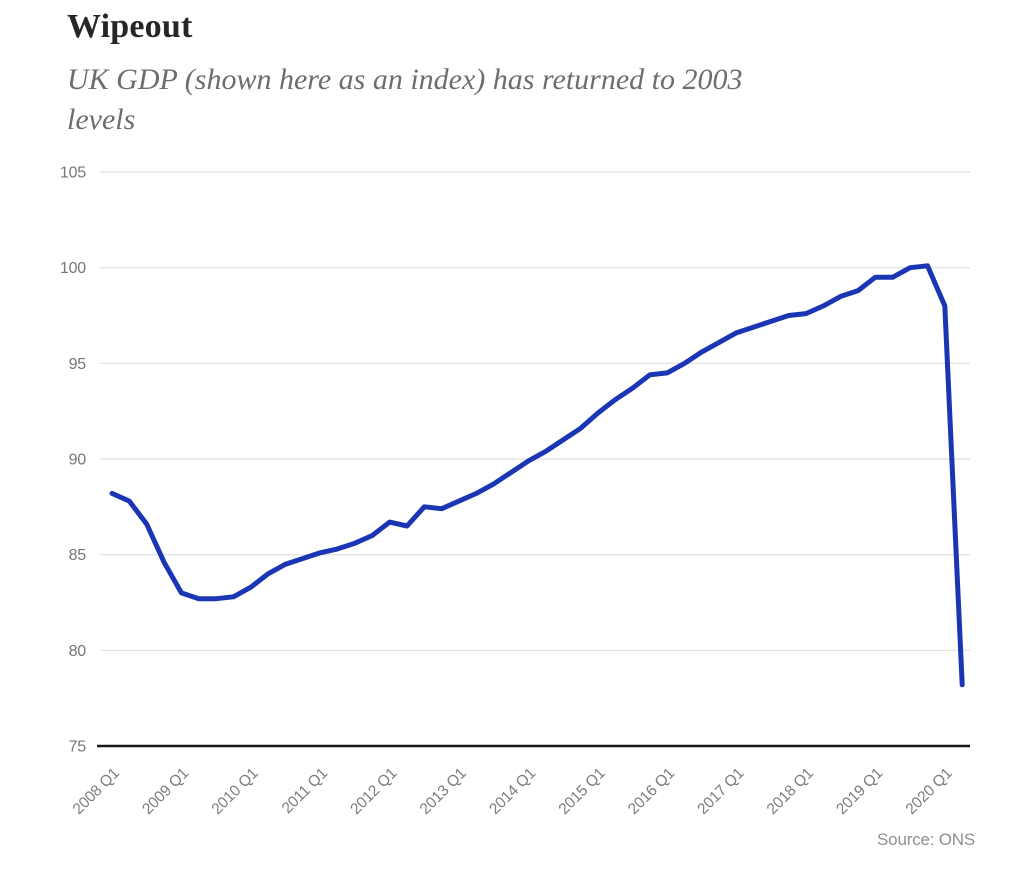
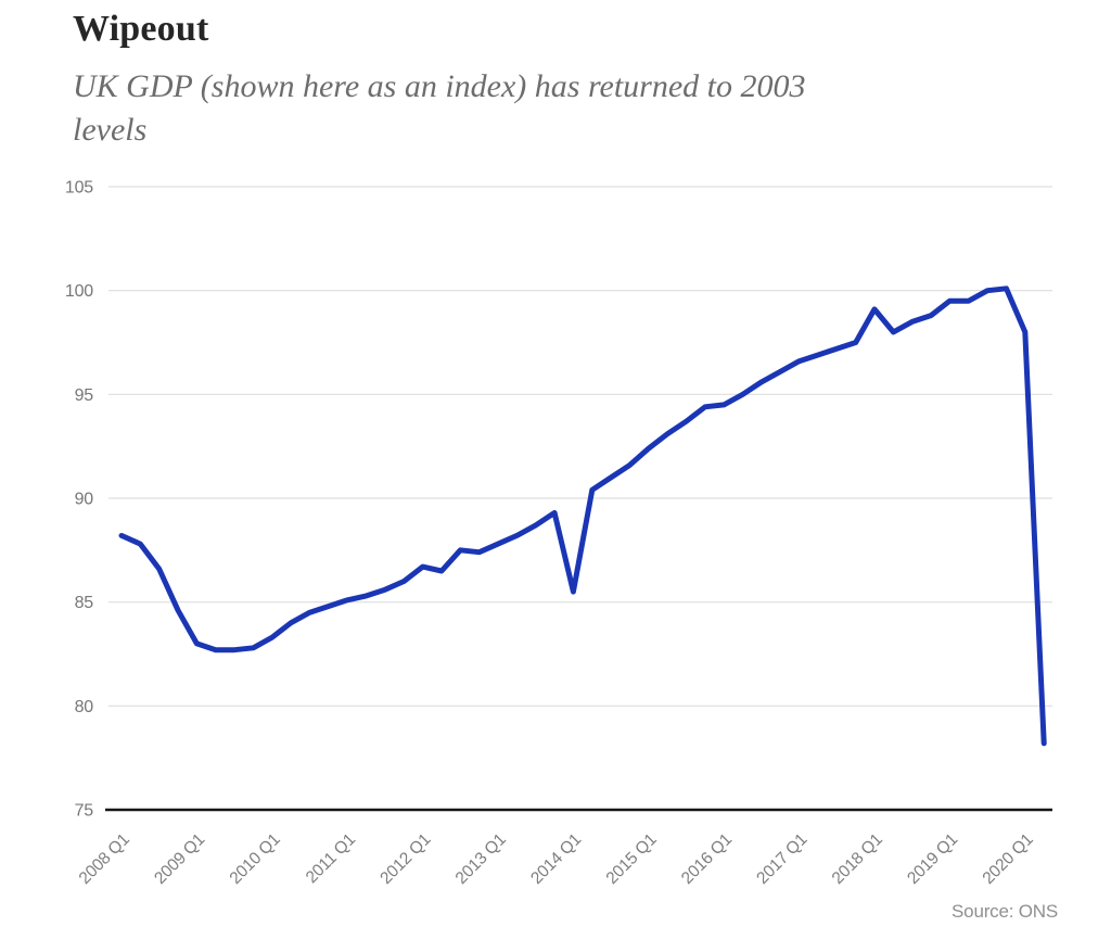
2014 Q1: 89.9 -> 85.5
2018 Q1: 97.6 -> 99.1
